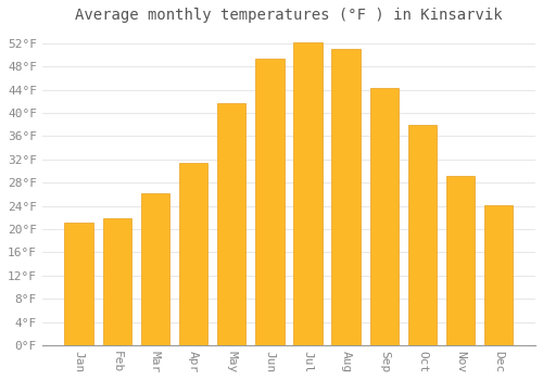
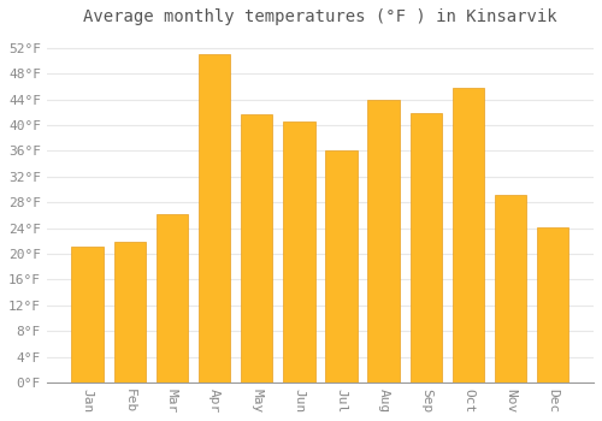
Apr: 31.3°F -> 51.0°F
Jun: 49.3°F -> 40.6°F
Jul: 52.2°F -> 36.0°F
Aug: 51.1°F -> 44.0°F
Sep: 44.2°F -> 41.8°F
Oct: 37.9°F -> 45.8°F
